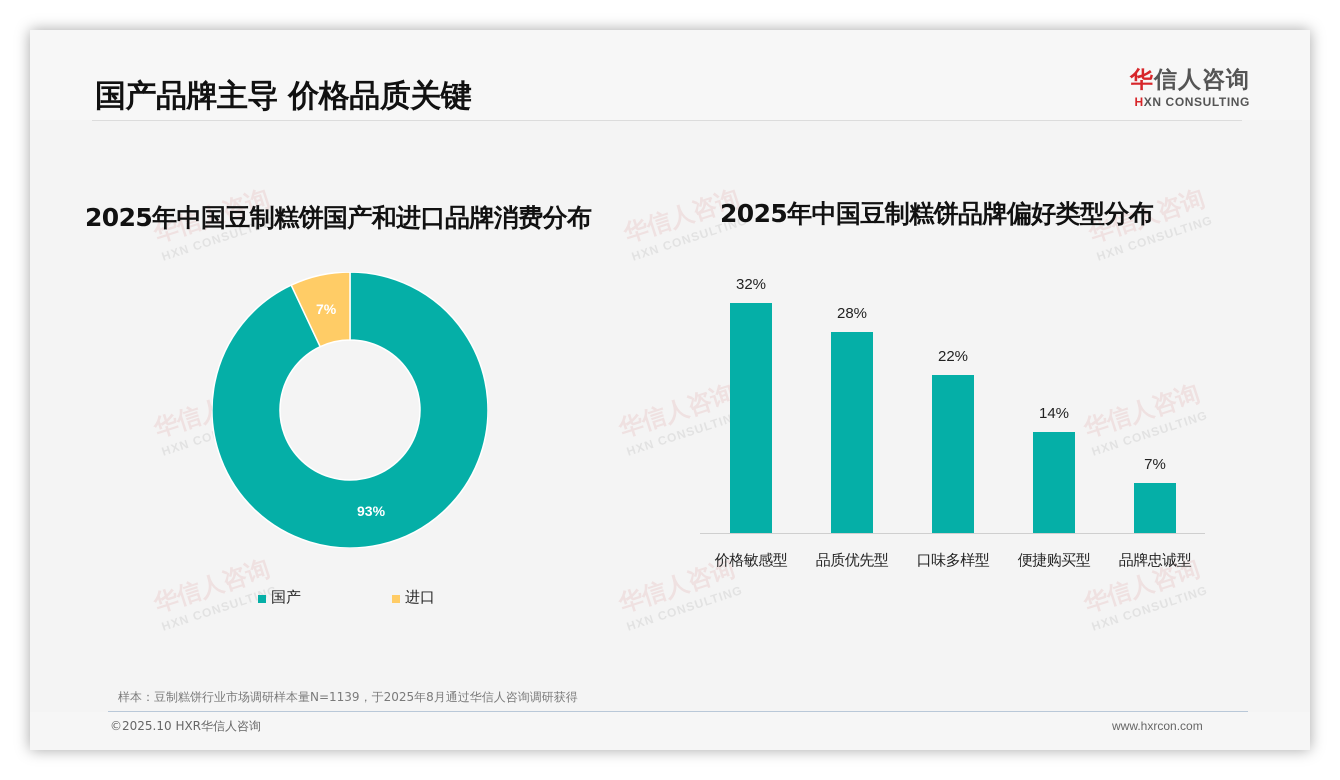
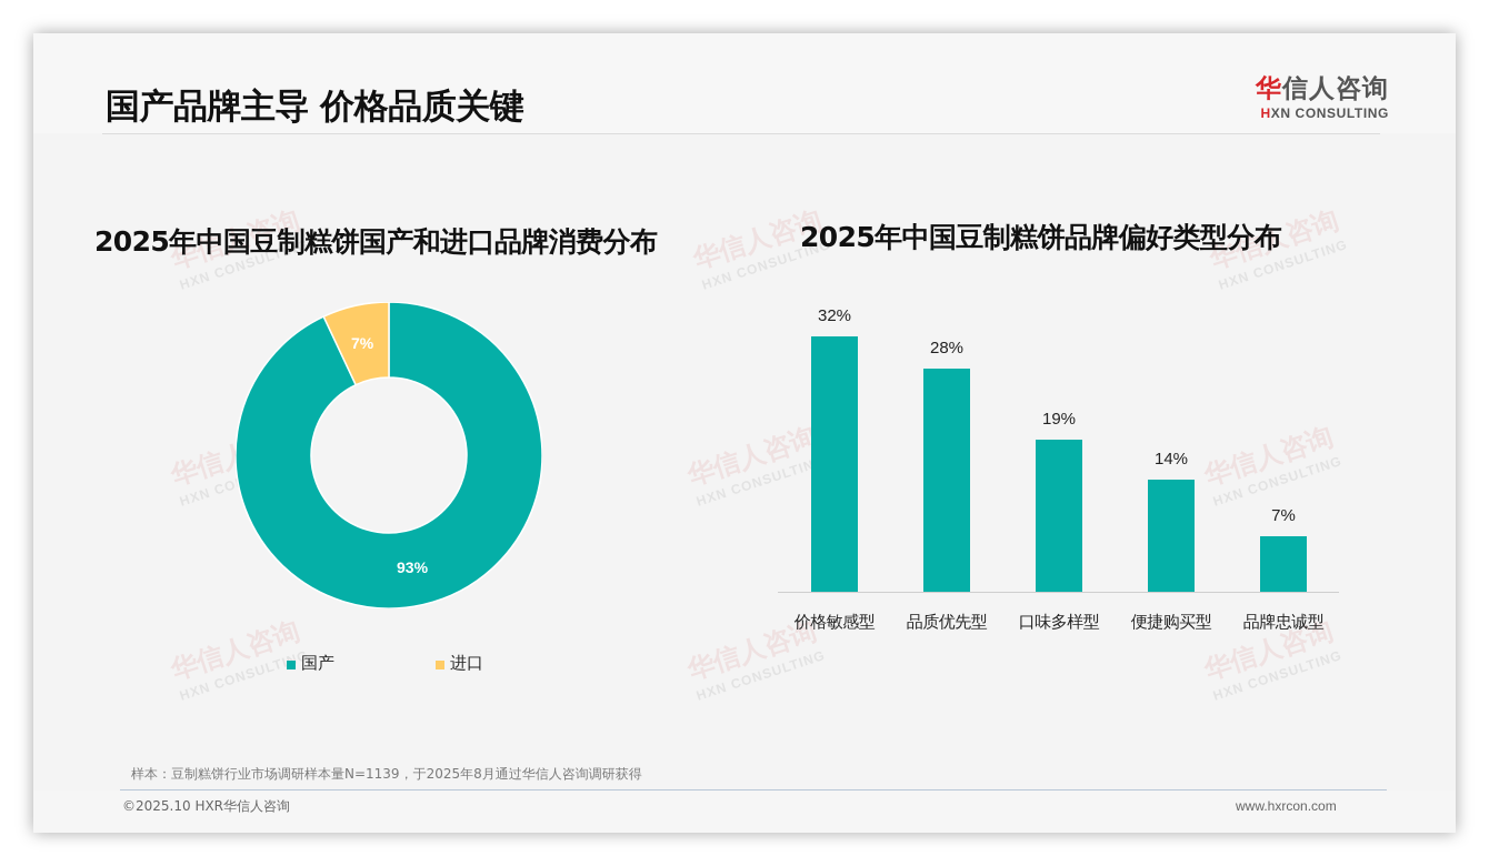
2025年中国豆制糕饼品牌偏好类型分布/口味多样型: 22% -> 19%
